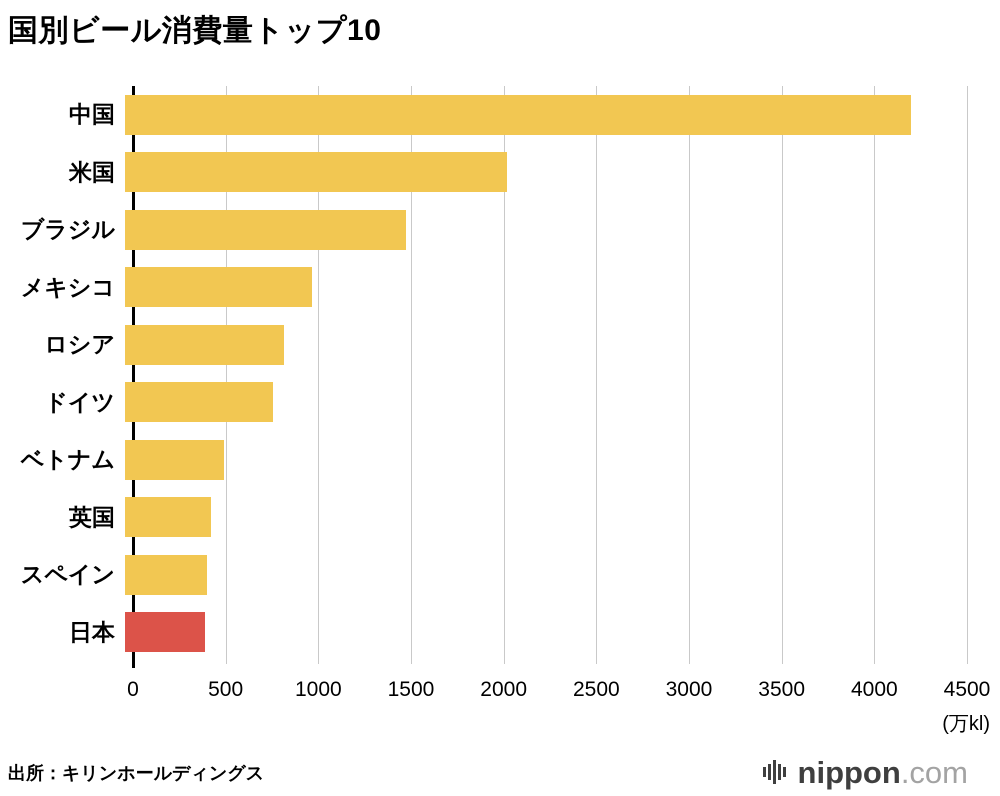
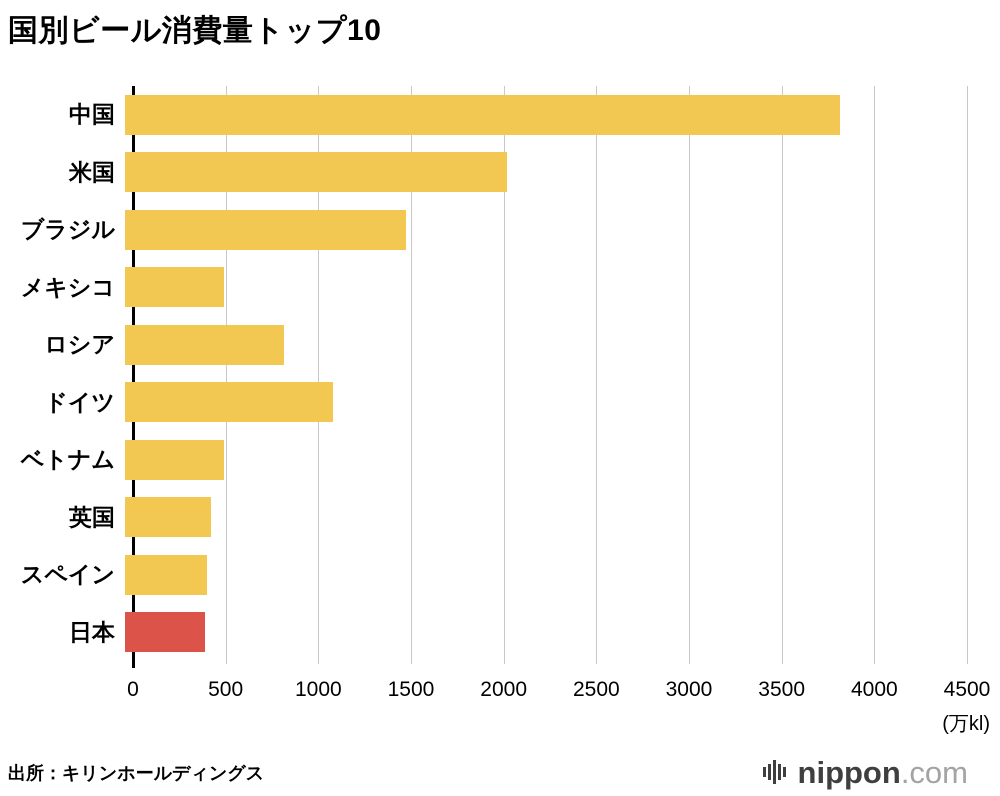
中国: 4200 -> 3820
メキシコ: 1000 -> 530
ドイツ: 790 -> 1110
